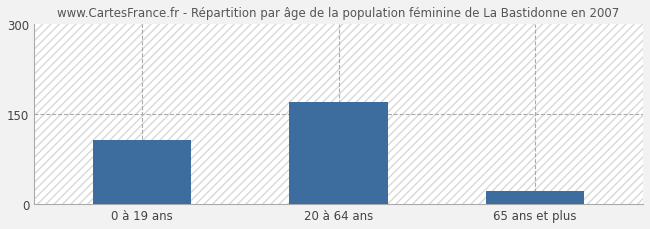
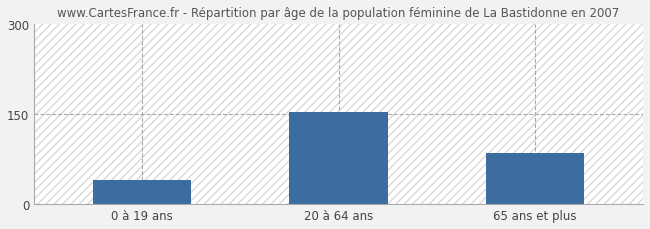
0 à 19 ans: 107 -> 40
20 à 64 ans: 171 -> 154
65 ans et plus: 22 -> 86
